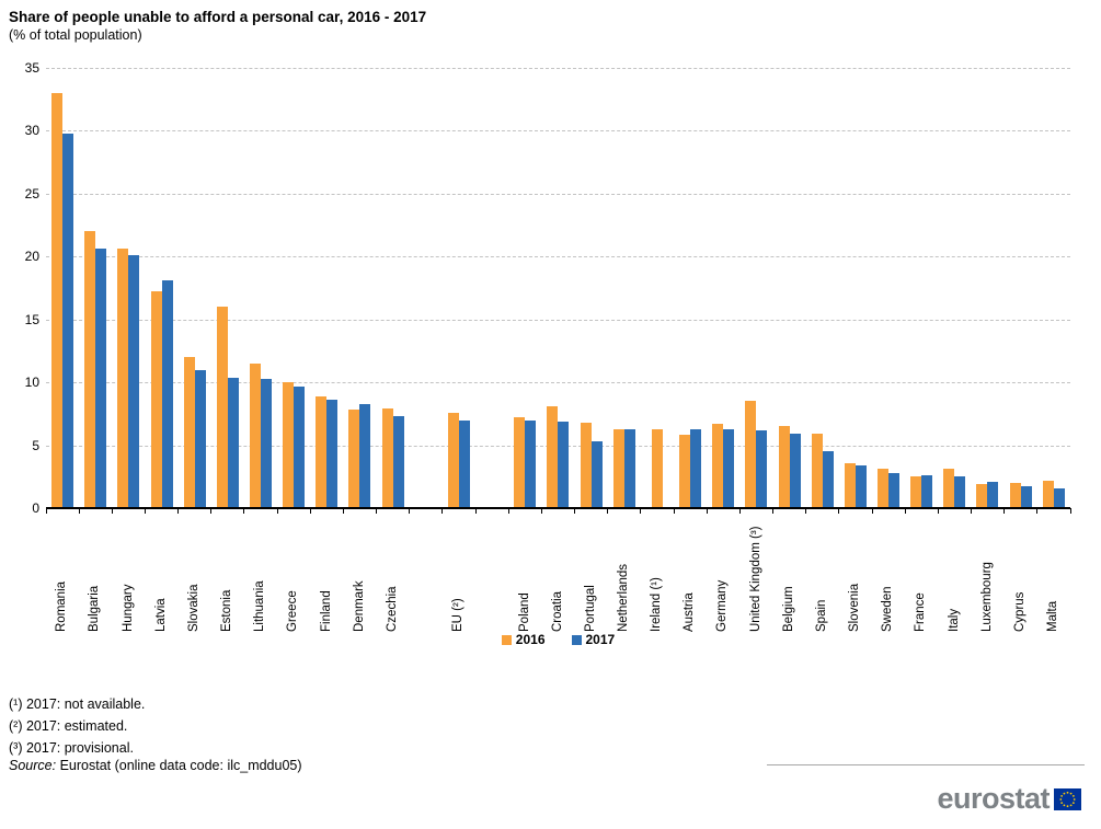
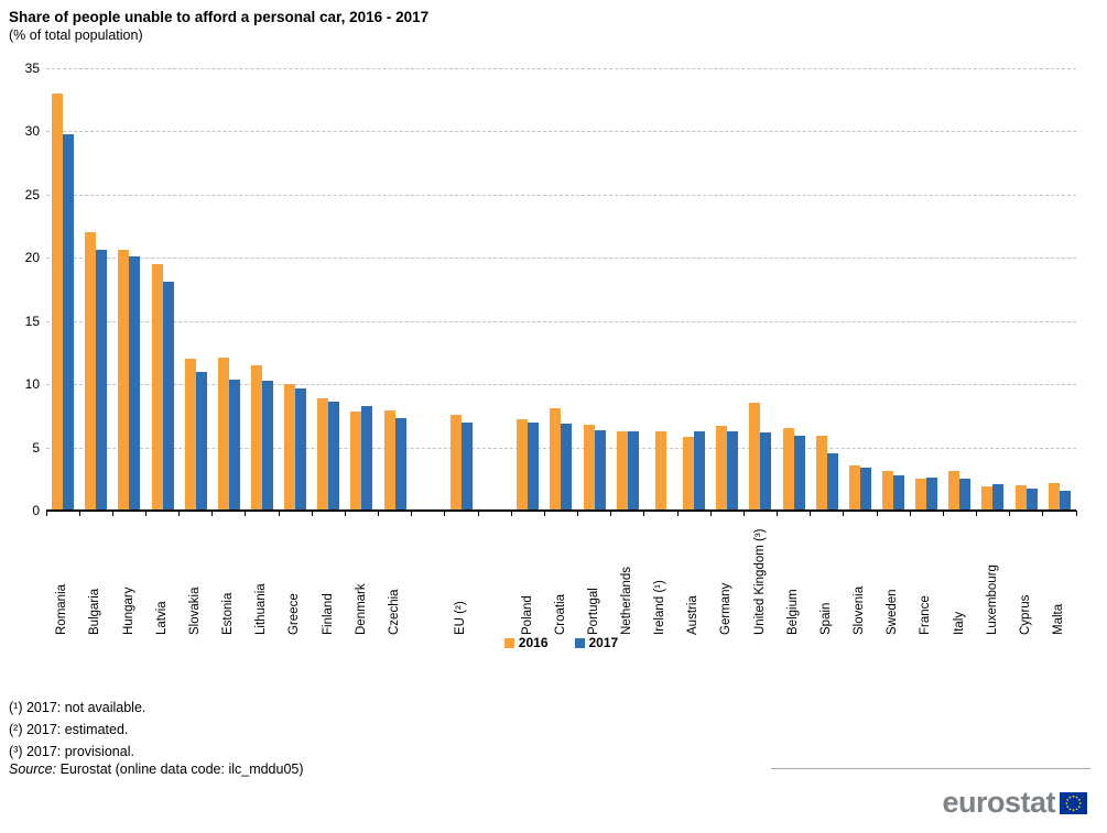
2016/Latvia: 17.2 -> 19.5
2016/Estonia: 16.0 -> 12.1
2017/Portugal: 5.3 -> 6.4
